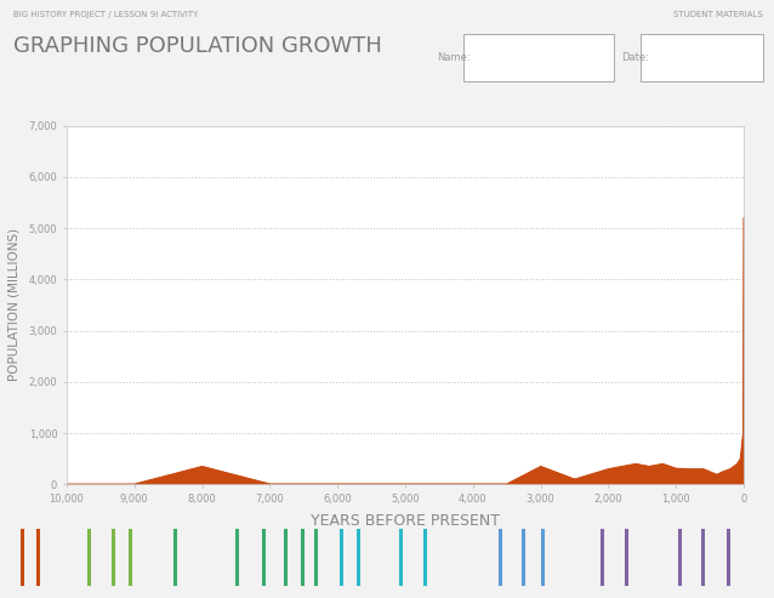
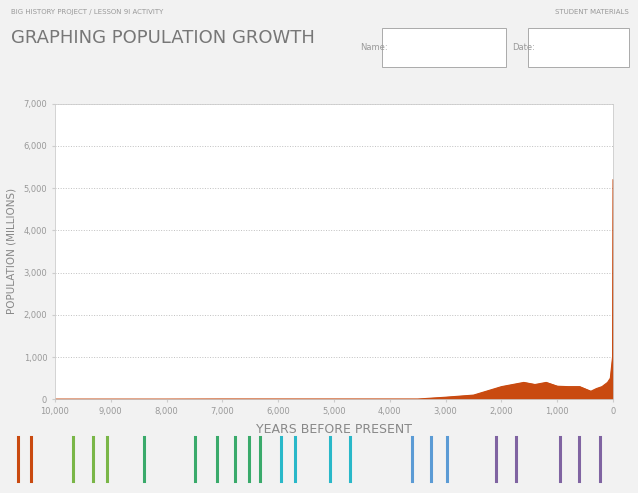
8,000: 350 -> 0
3,000: 350 -> 50
